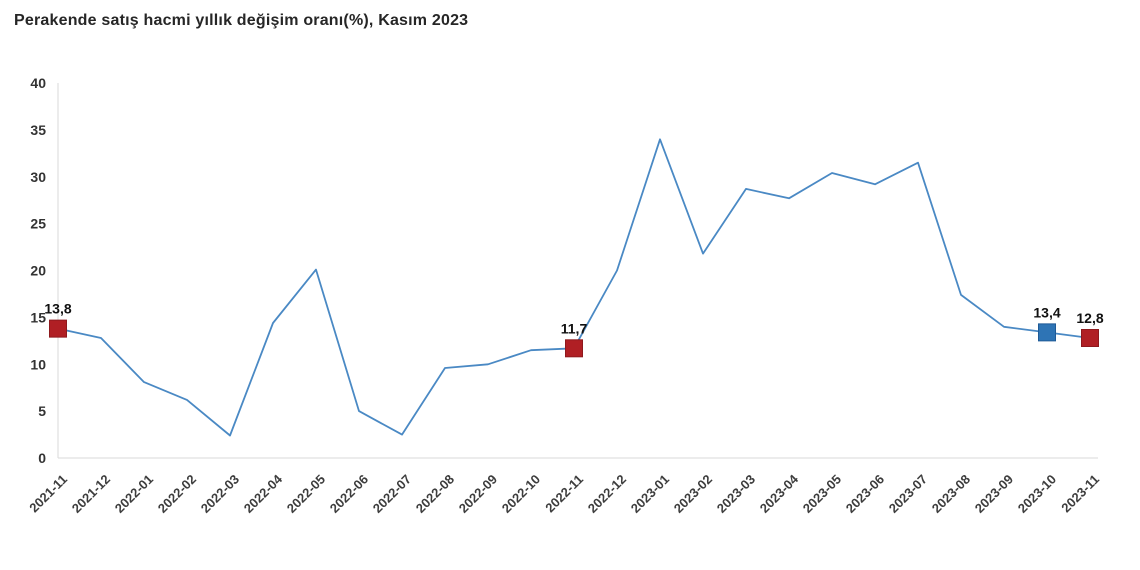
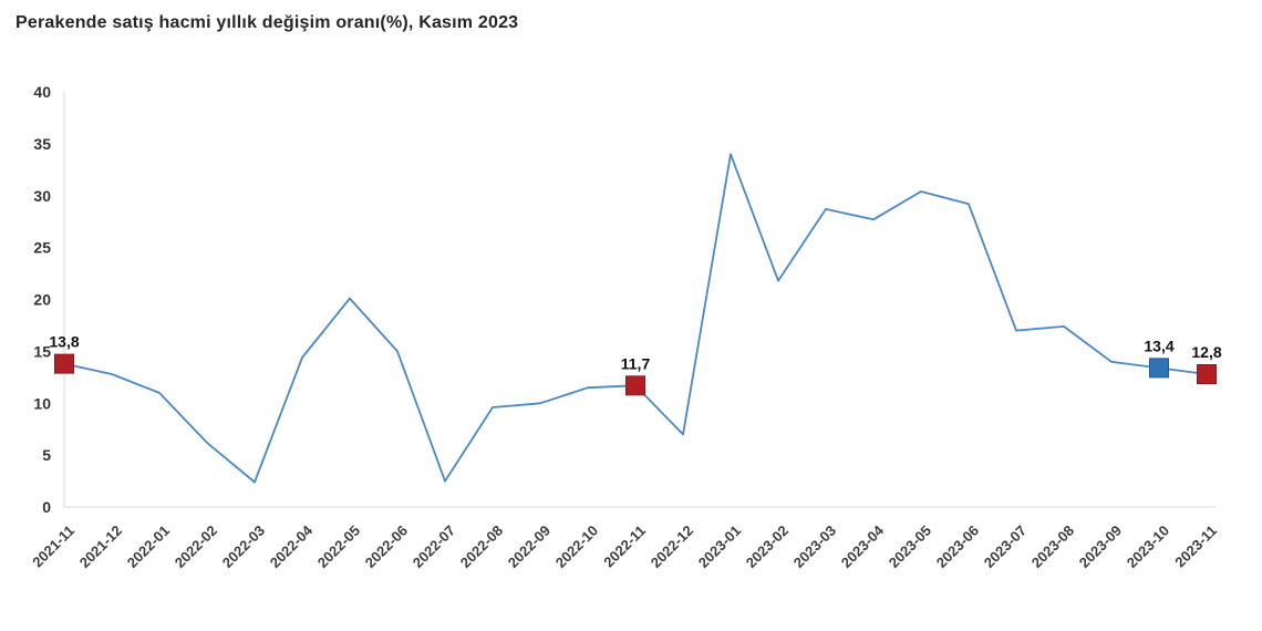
2022-01: 8 -> 11
2022-06: 5 -> 15
2022-12: 20 -> 7
2023-07: 32 -> 17
